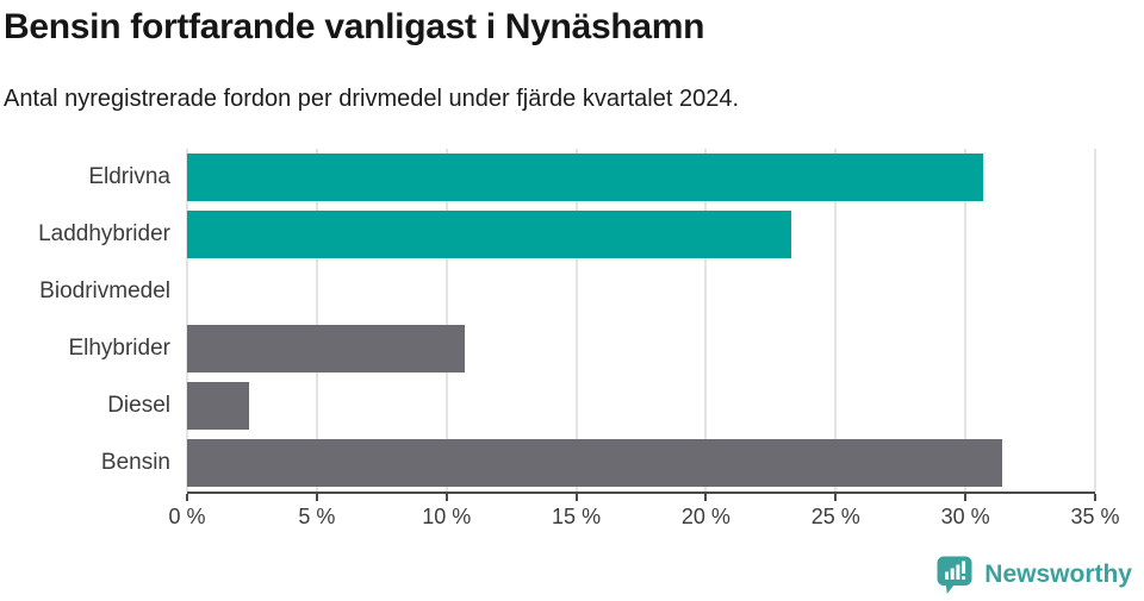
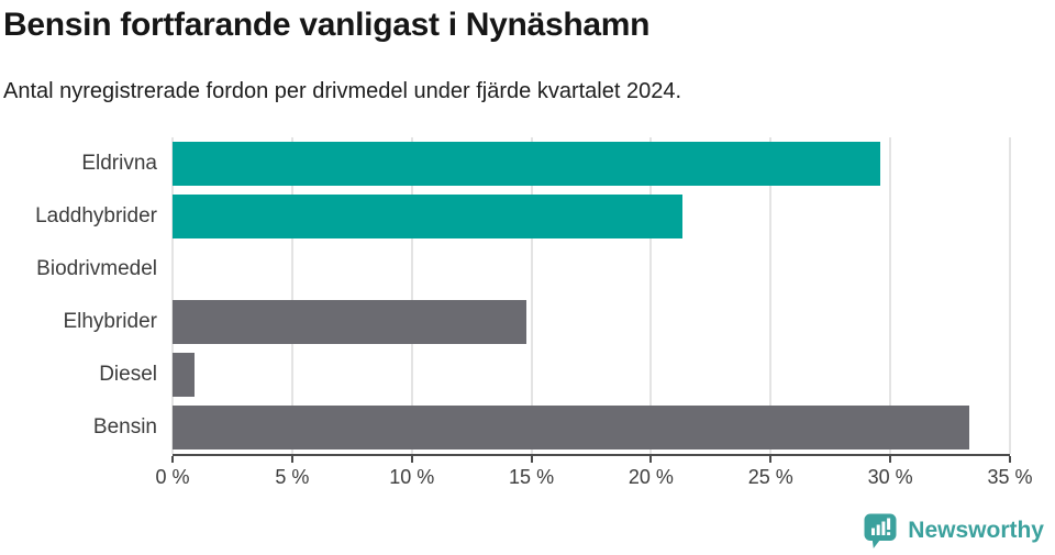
Eldrivna: 30.7% -> 29.6%
Laddhybrider: 23.3% -> 21.3%
Elhybrider: 10.7% -> 14.8%
Diesel: 2.4% -> 0.9%
Bensin: 31.4% -> 33.3%
